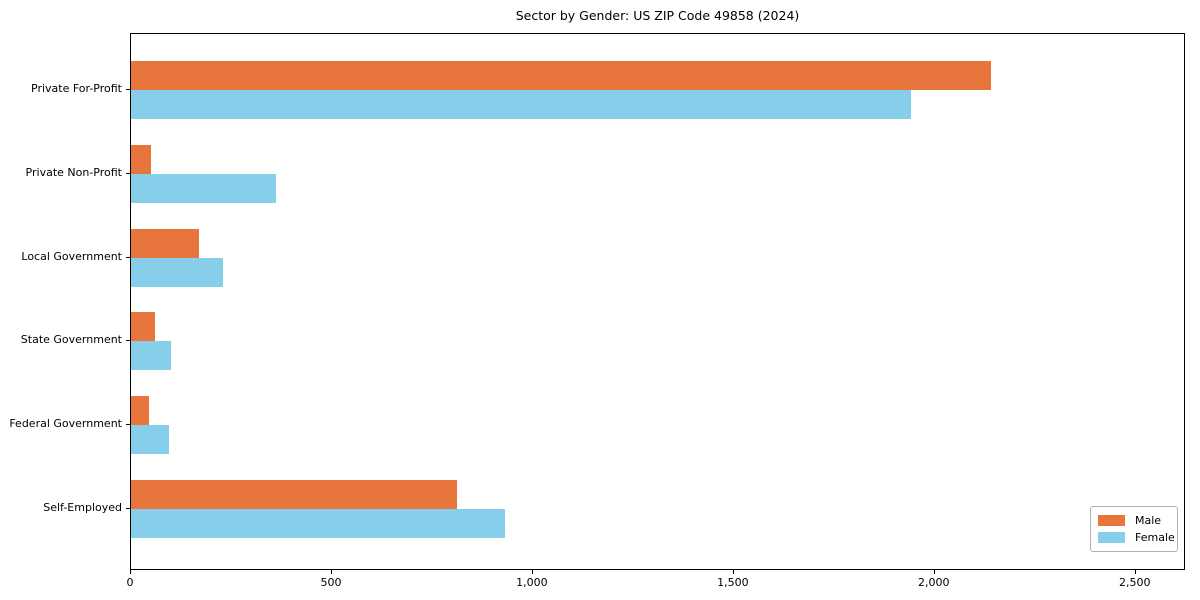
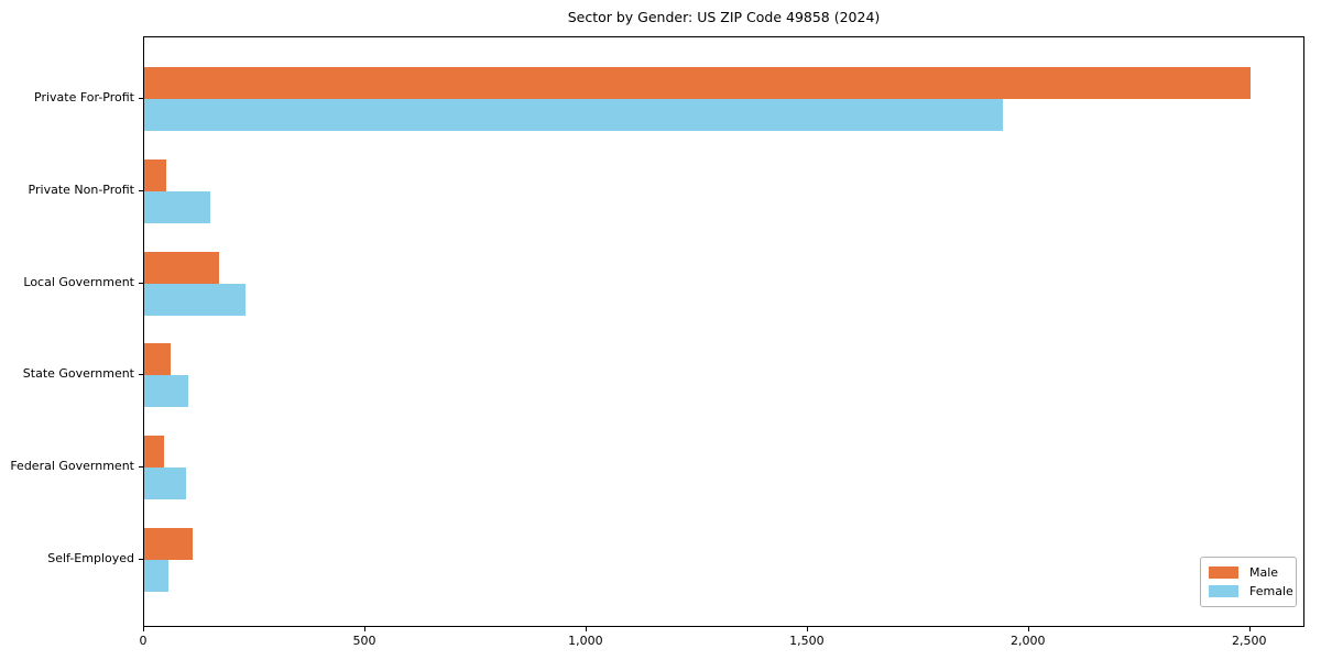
Male/Private For-Profit: 2140 -> 2500
Female/Private Non-Profit: 360 -> 150
Male/Self-Employed: 810 -> 110
Female/Self-Employed: 930 -> 60
